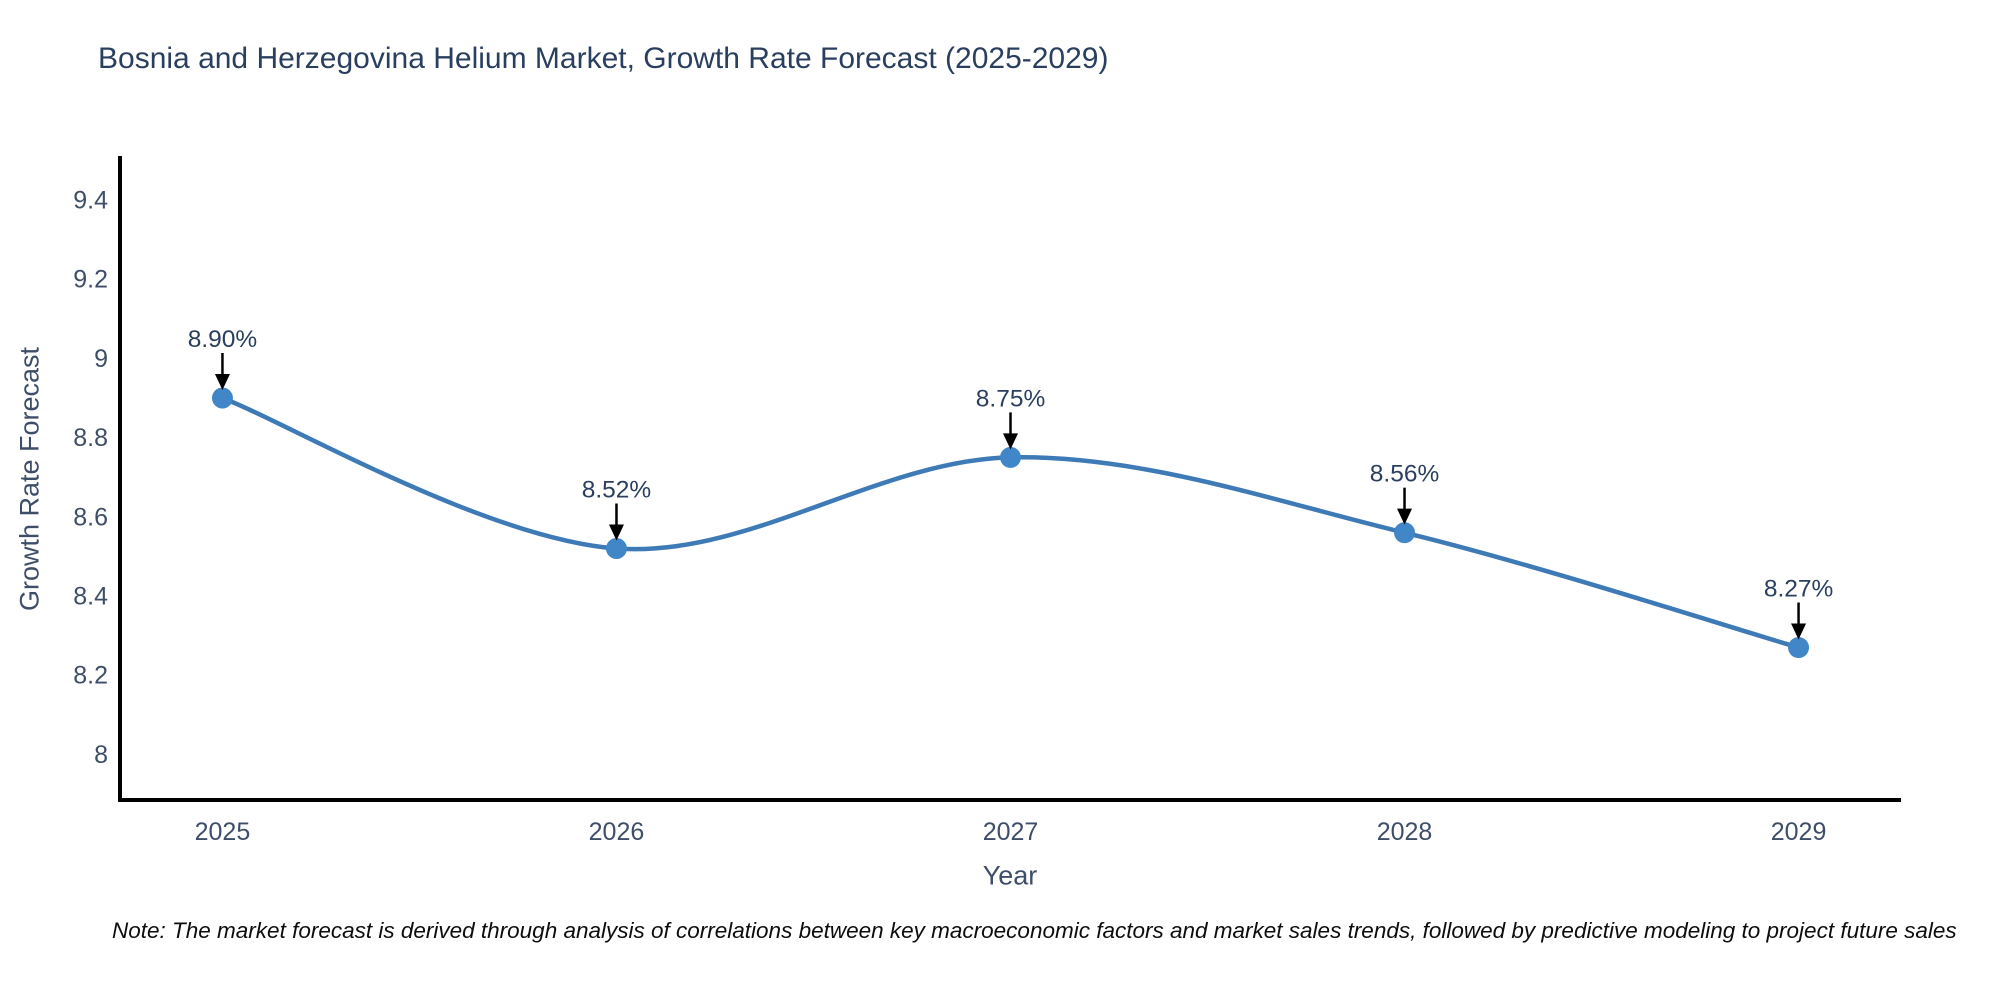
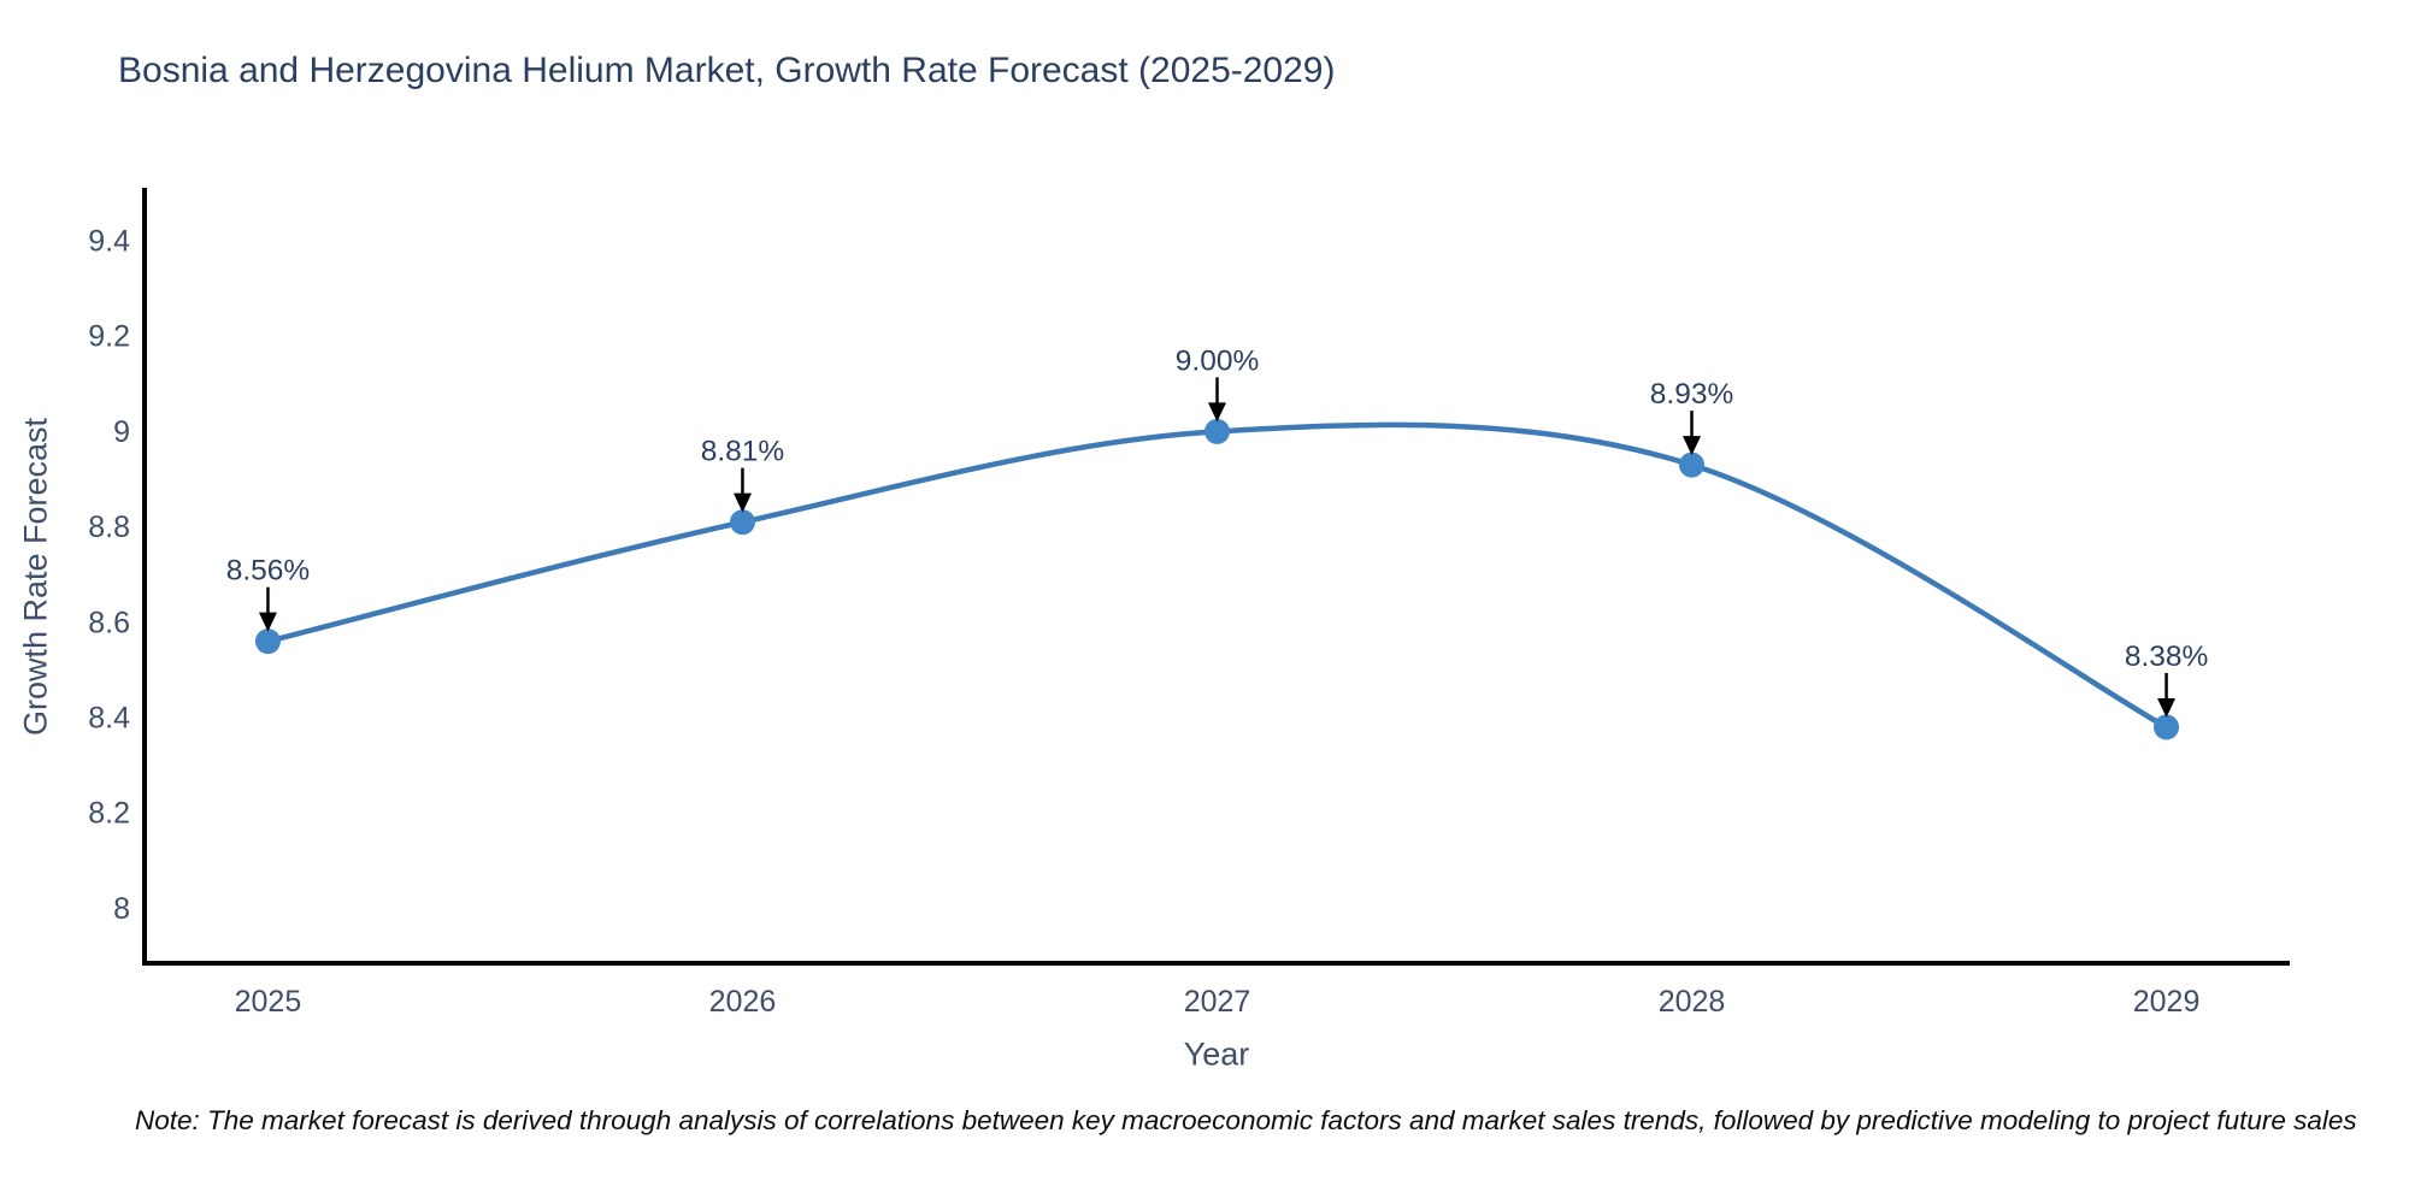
2025: 8.90% -> 8.56%
2026: 8.52% -> 8.81%
2027: 8.75% -> 9.00%
2028: 8.56% -> 8.93%
2029: 8.27% -> 8.38%
